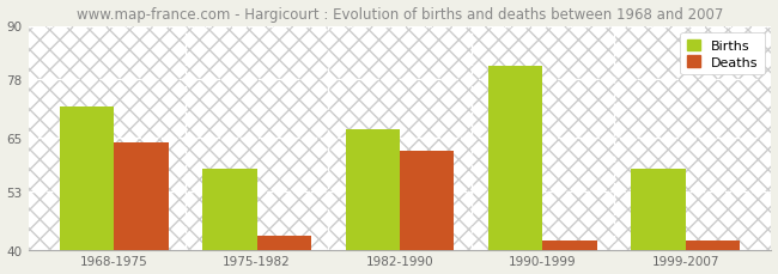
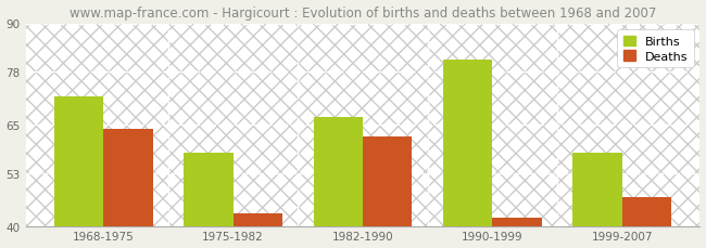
Deaths/1999-2007: 42 -> 47
